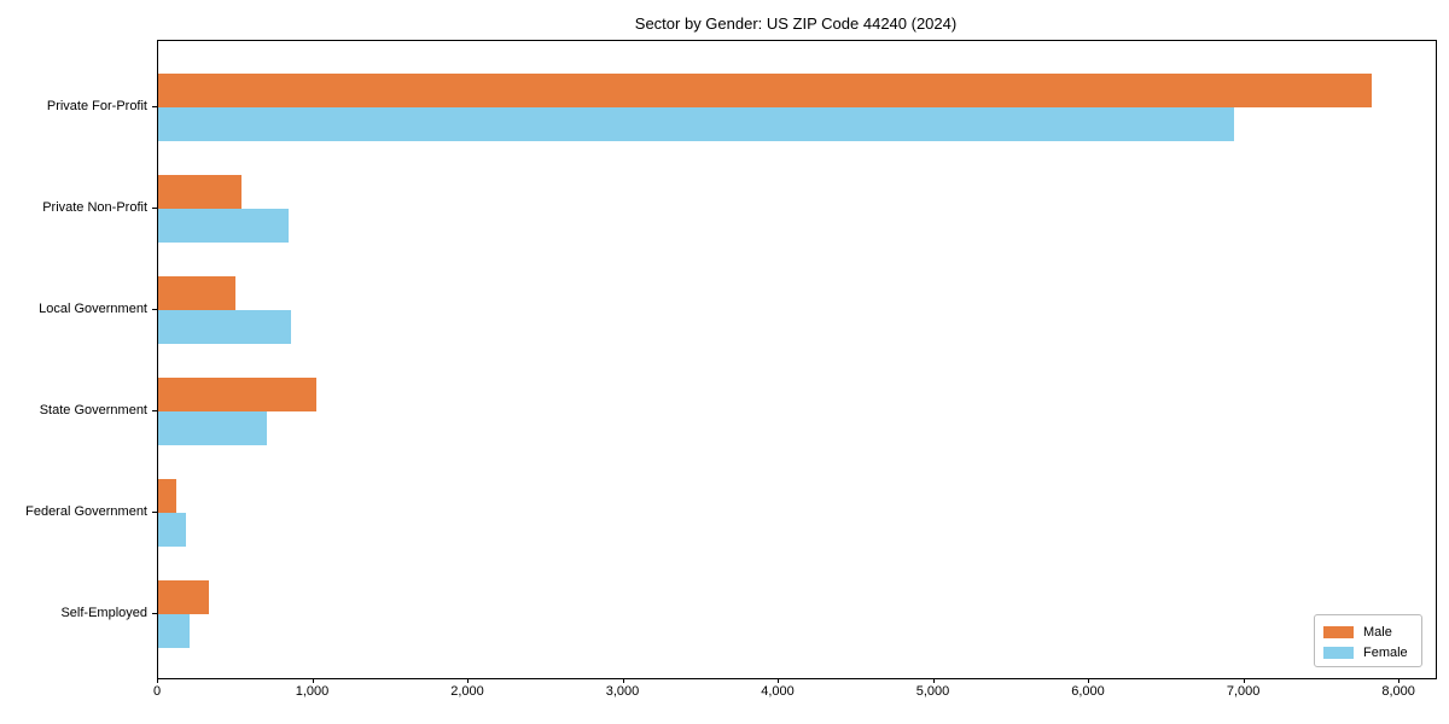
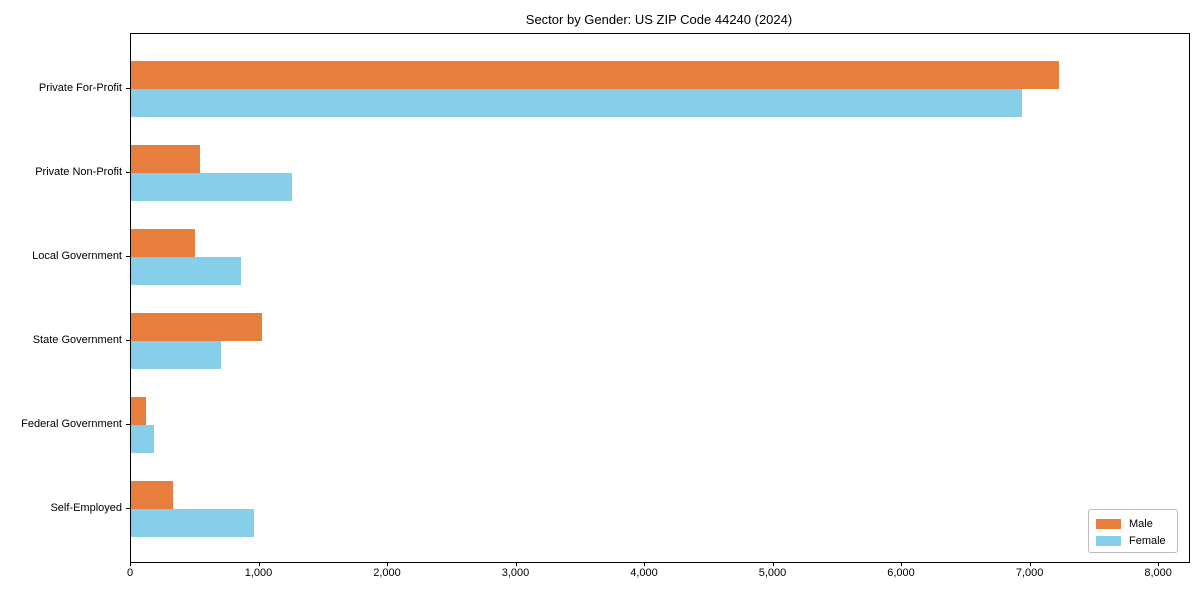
Male/Private For-Profit: 7820 -> 7220
Female/Private Non-Profit: 840 -> 1250
Female/Self-Employed: 200 -> 960
